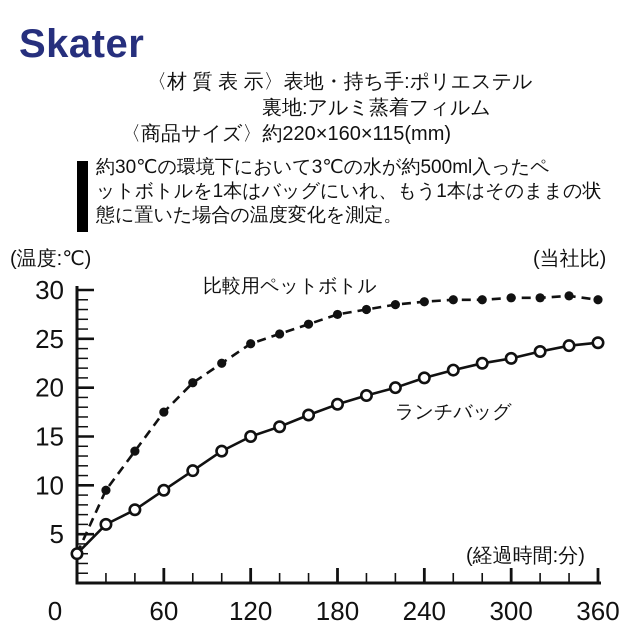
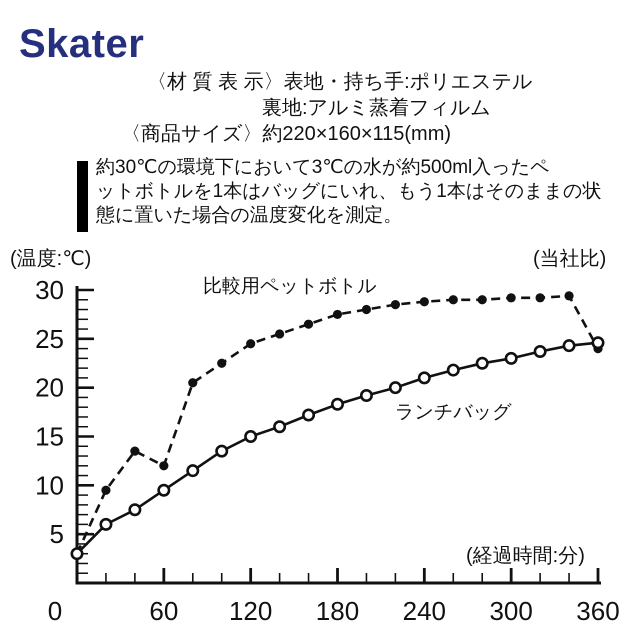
比較用ペットボトル/60: 18 -> 12
比較用ペットボトル/360: 29 -> 24
